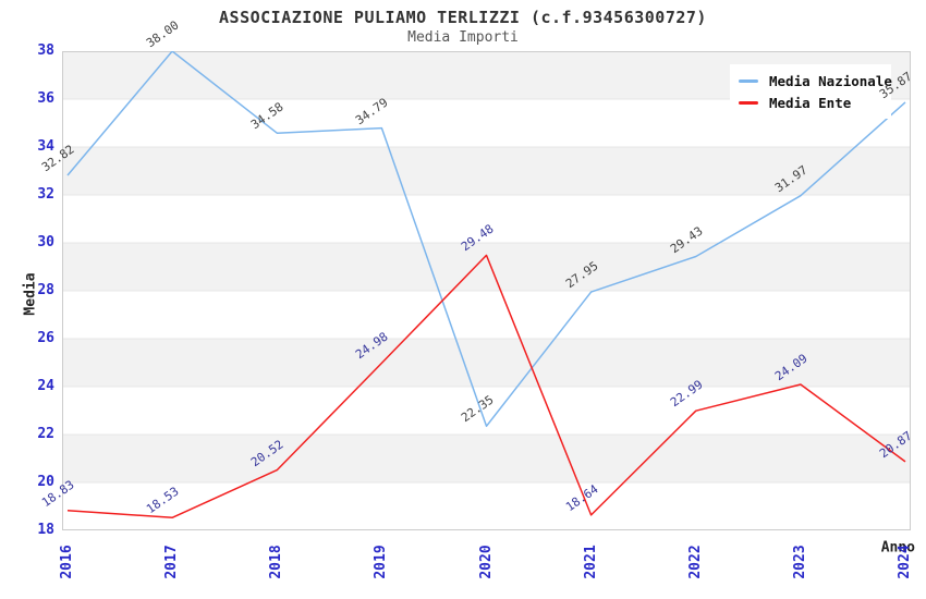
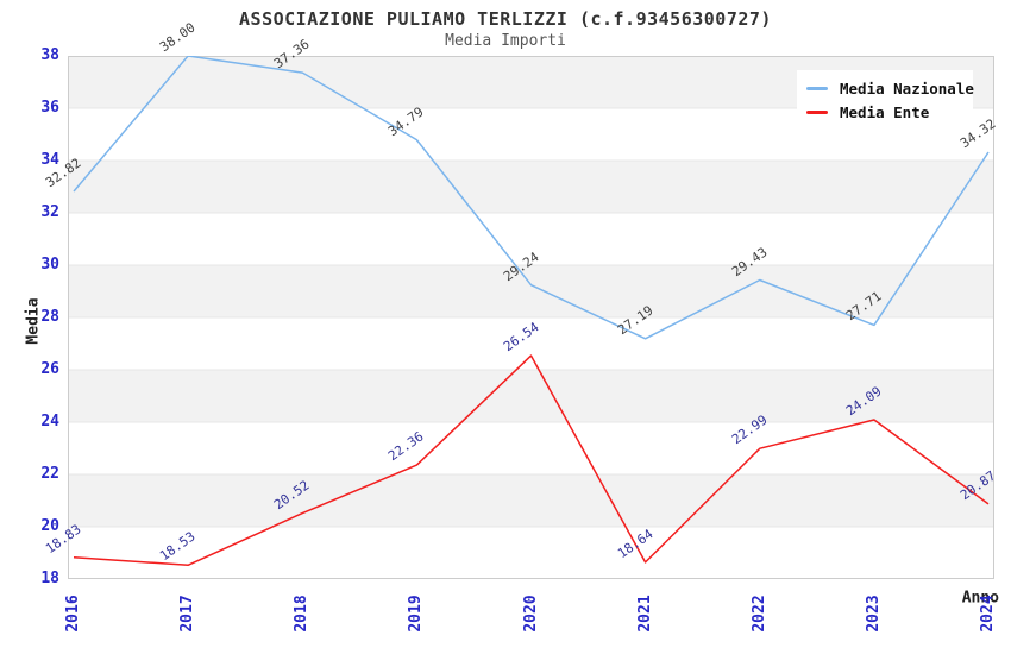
Media Nazionale/2018: 34.58 -> 37.36
Media Ente/2019: 24.98 -> 22.36
Media Nazionale/2020: 22.35 -> 29.24
Media Ente/2020: 29.48 -> 26.54
Media Nazionale/2021: 27.95 -> 27.19
Media Nazionale/2023: 31.97 -> 27.71
Media Nazionale/2024: 35.87 -> 34.32
